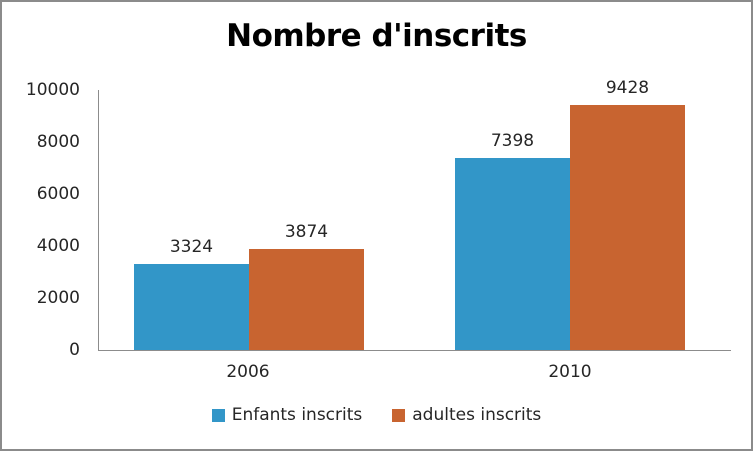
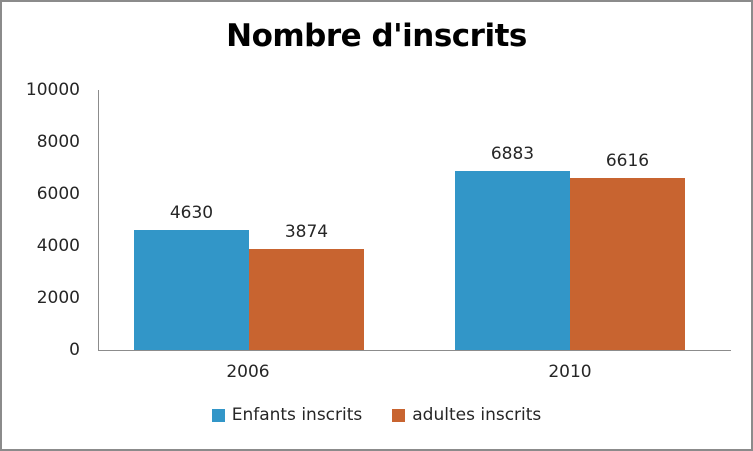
Enfants inscrits/2006: 3324 -> 4630
Enfants inscrits/2010: 7398 -> 6883
adultes inscrits/2010: 9428 -> 6616
